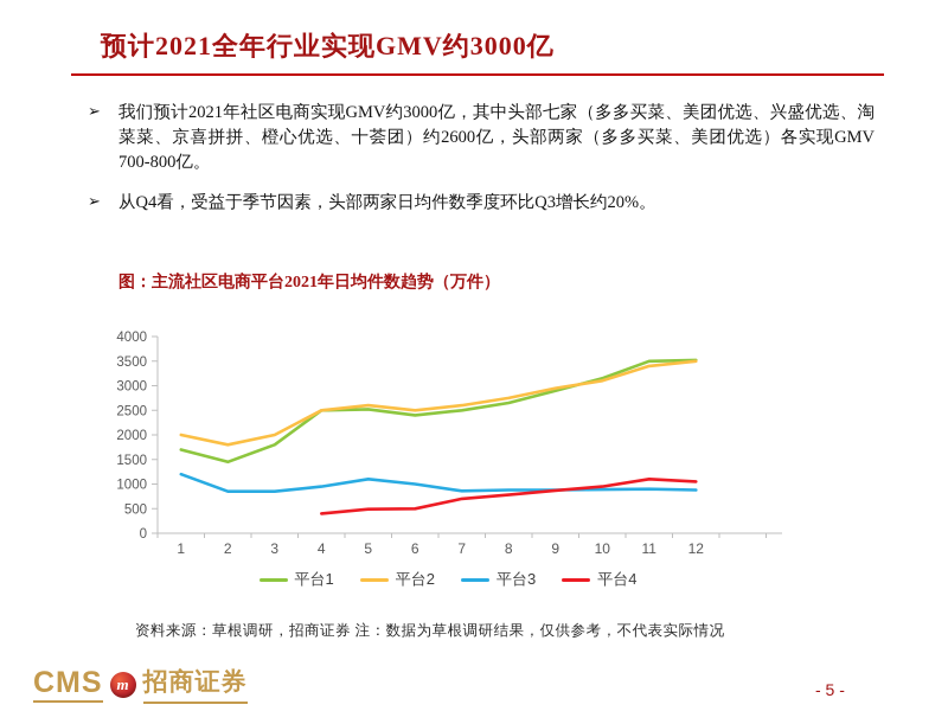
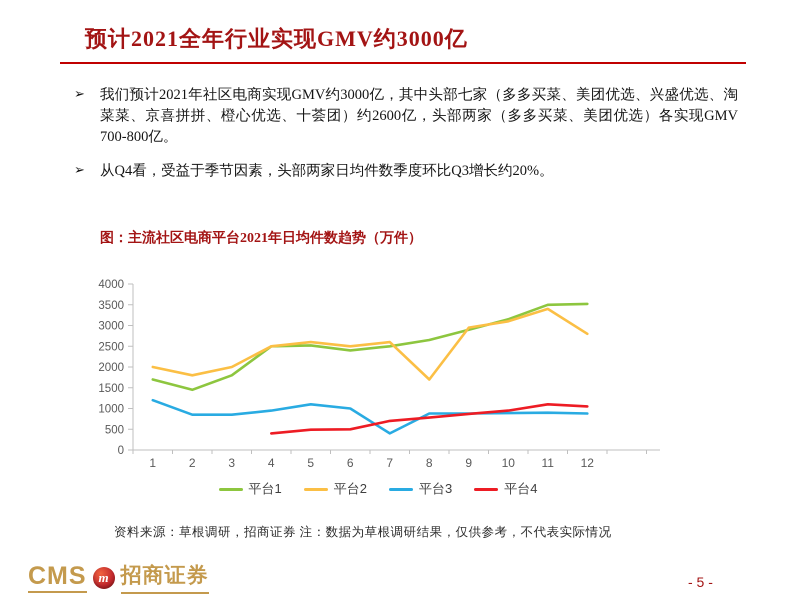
平台3/7: 900 -> 400
平台2/8: 2800 -> 1700
平台2/12: 3500 -> 2800
